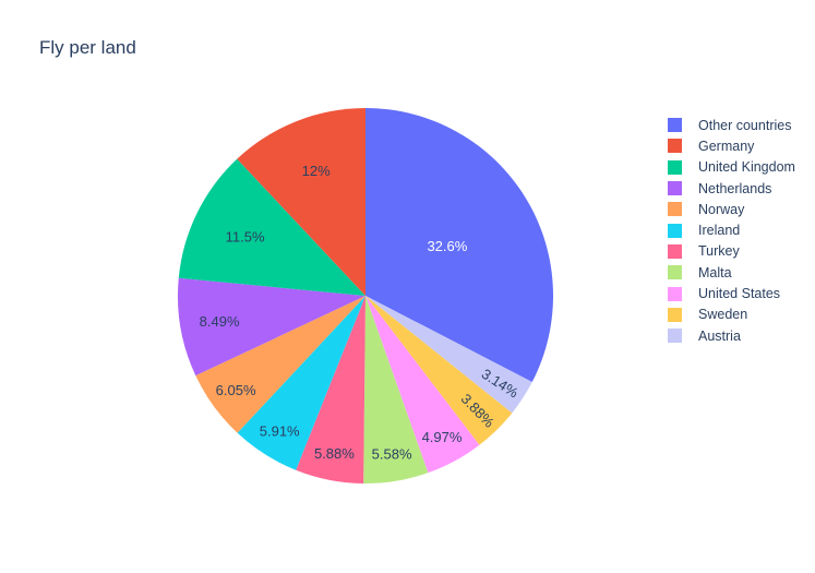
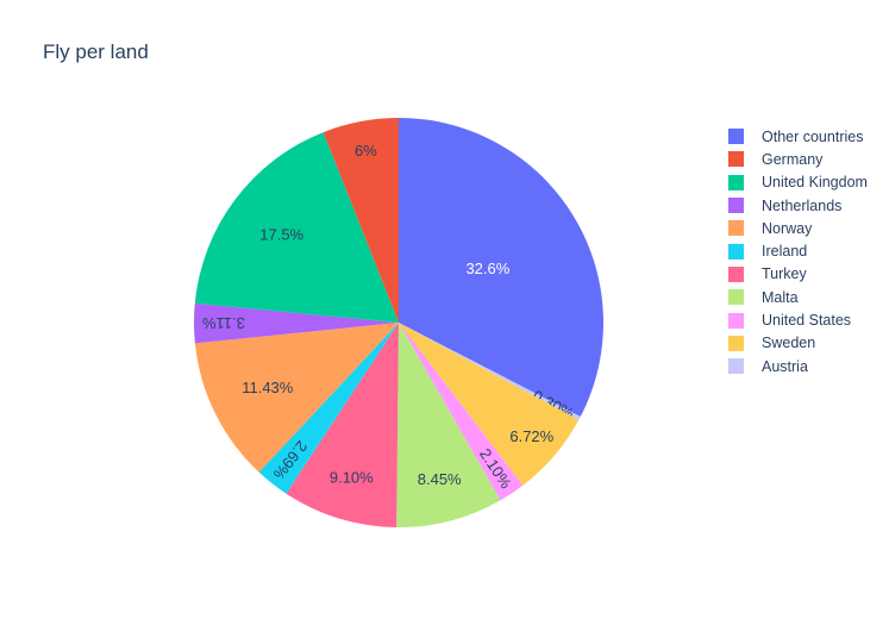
Germany: 12% -> 6%
United Kingdom: 11.5% -> 17.5%
Netherlands: 8.49% -> 3.11%
Norway: 6.05% -> 11.43%
Ireland: 5.91% -> 2.69%
Turkey: 5.88% -> 9.10%
Malta: 5.58% -> 8.45%
United States: 4.97% -> 2.10%
Sweden: 3.88% -> 6.72%
Austria: 3.14% -> 0.30%
